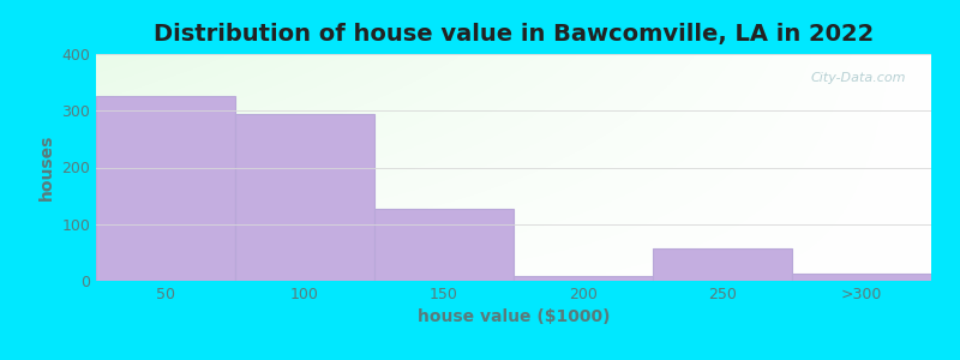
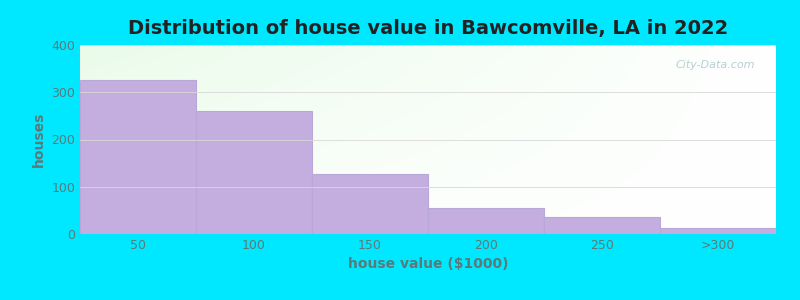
100: 295 -> 260
200: 8 -> 55
250: 58 -> 35
